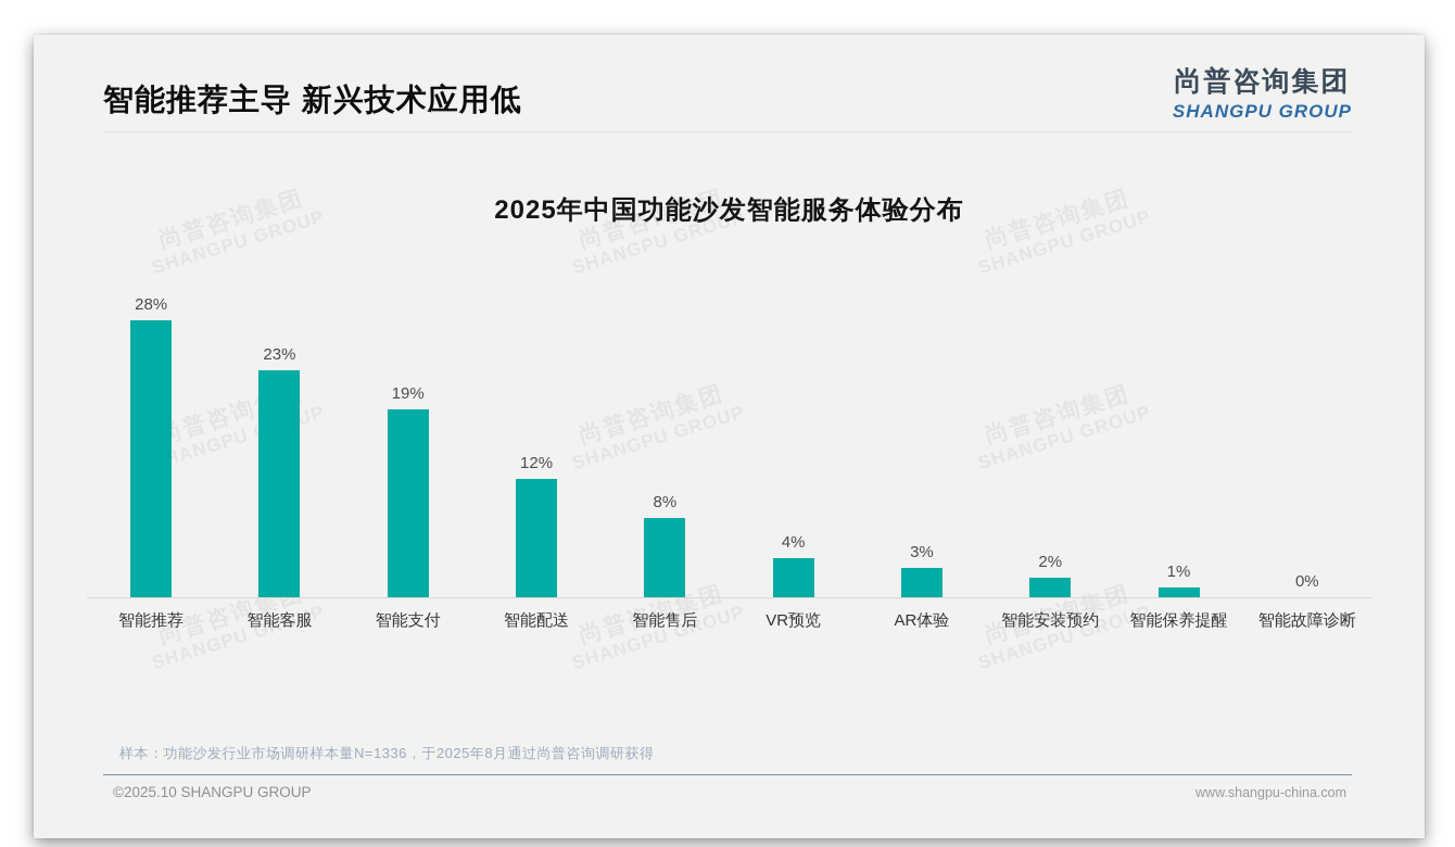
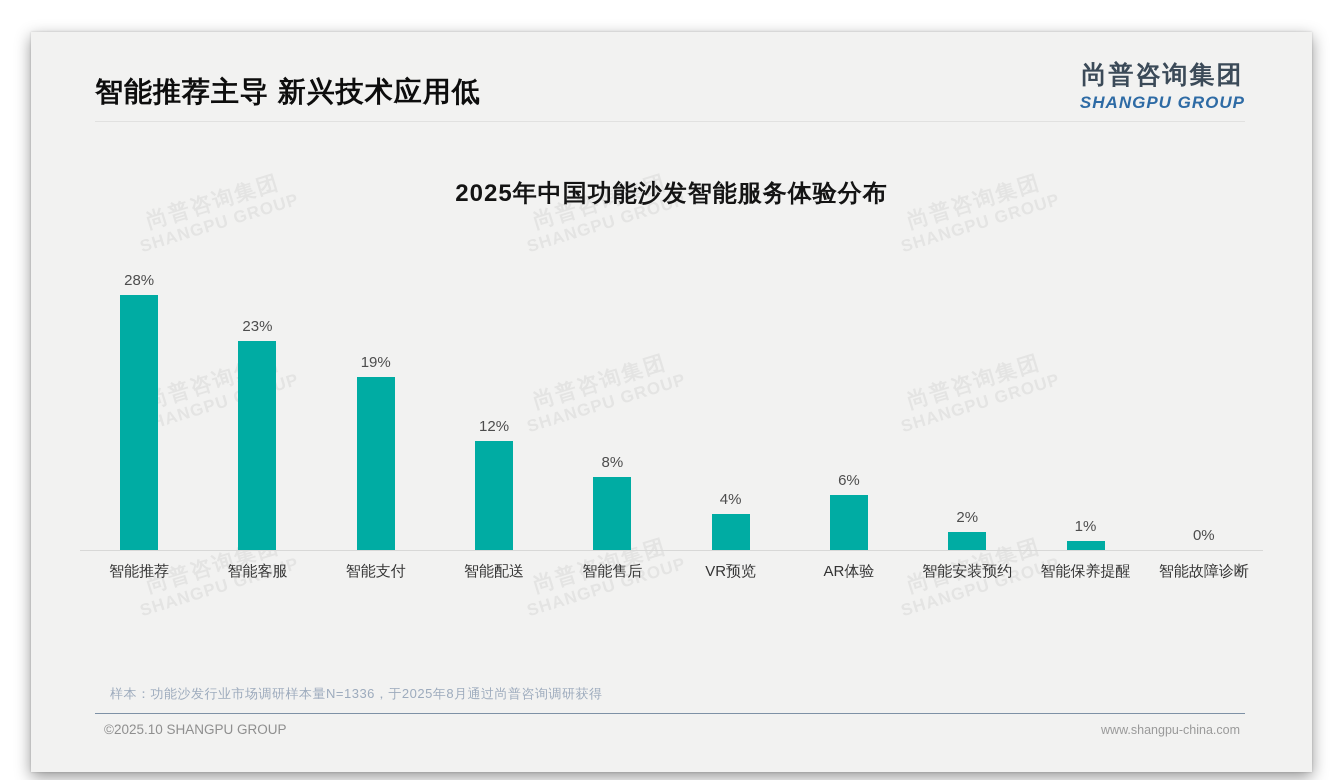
AR体验: 3% -> 6%
